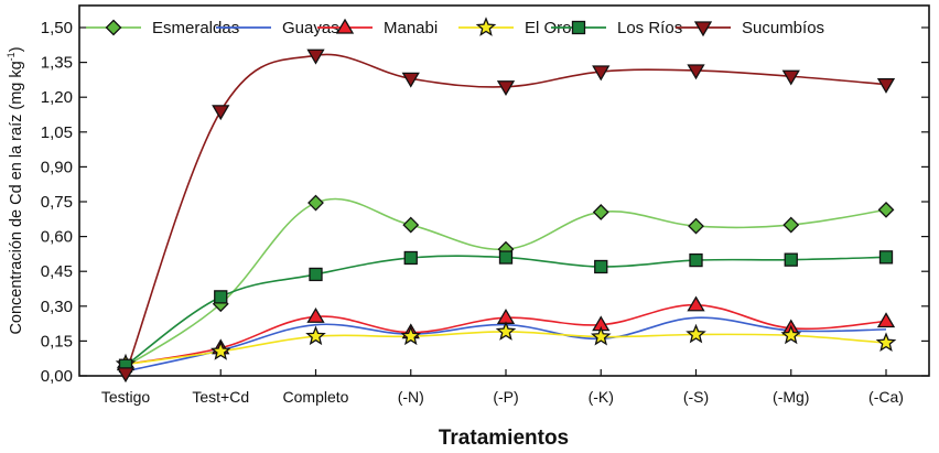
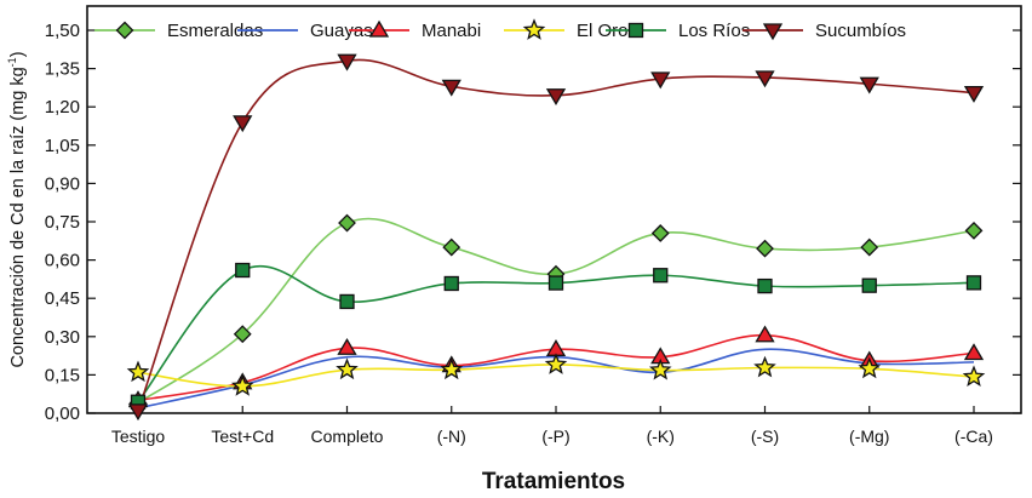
El Oro/Testigo: 0,05 -> 0,16
Los Ríos/Test+Cd: 0,34 -> 0,56
Los Ríos/(-K): 0,47 -> 0,54
